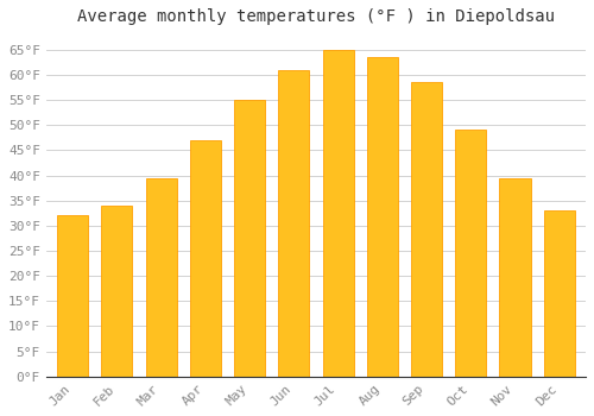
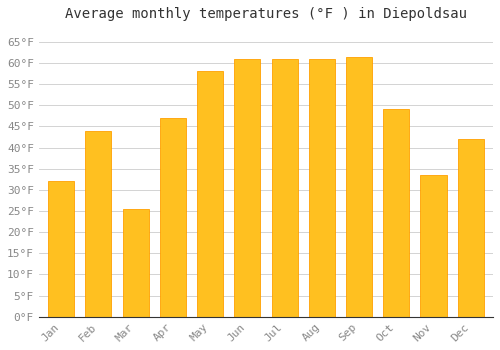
Feb: 34.0°F -> 44.0°F
Mar: 39.5°F -> 25.5°F
May: 55.0°F -> 58.0°F
Jul: 65.0°F -> 61.0°F
Aug: 63.5°F -> 61.0°F
Sep: 58.5°F -> 61.5°F
Nov: 39.5°F -> 33.5°F
Dec: 33.0°F -> 42.0°F
